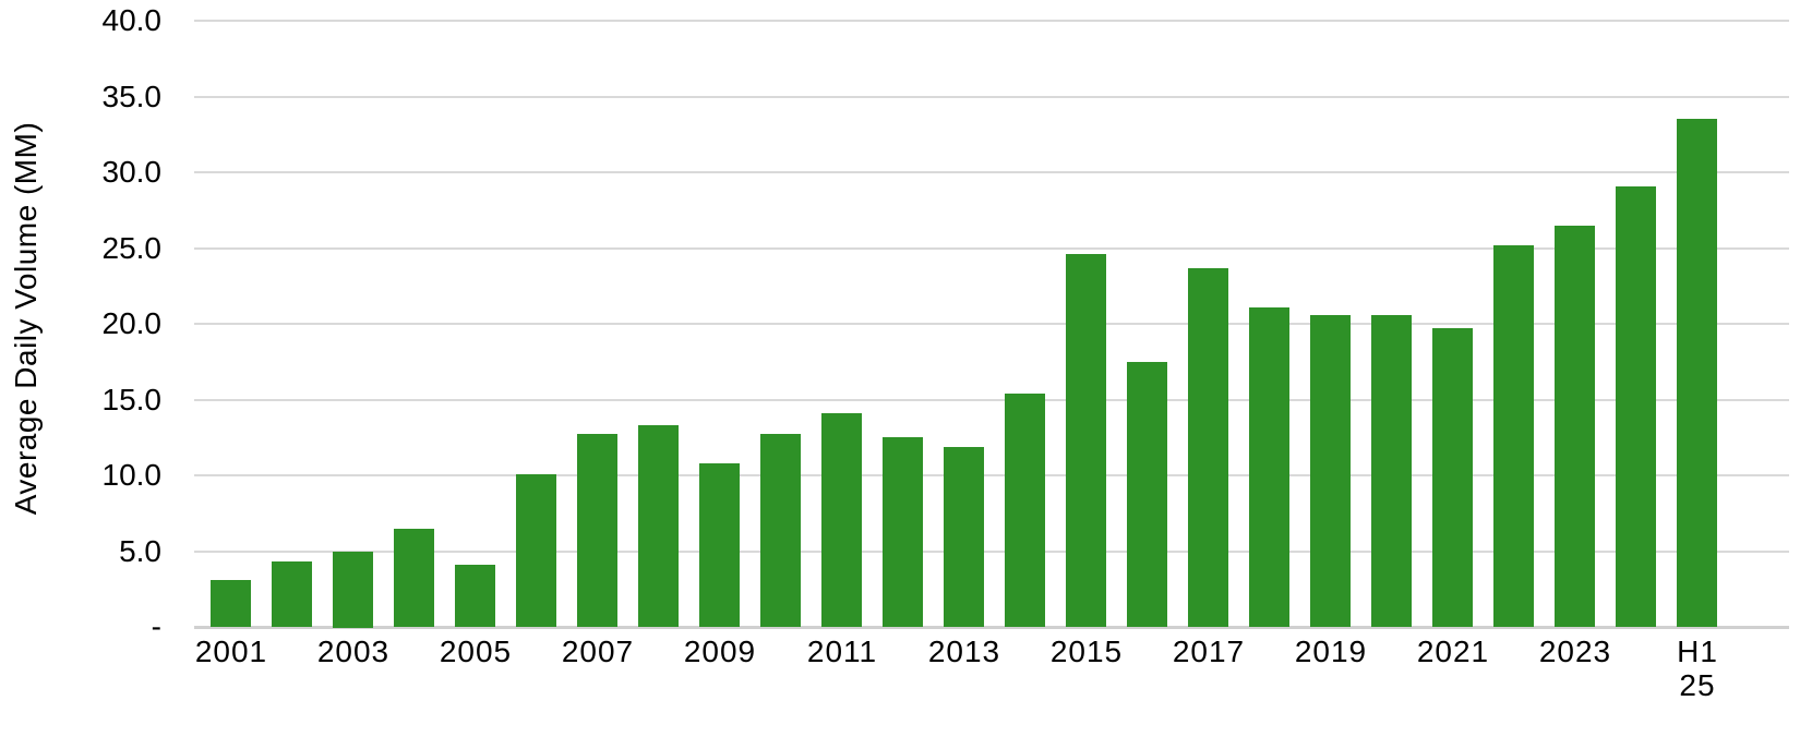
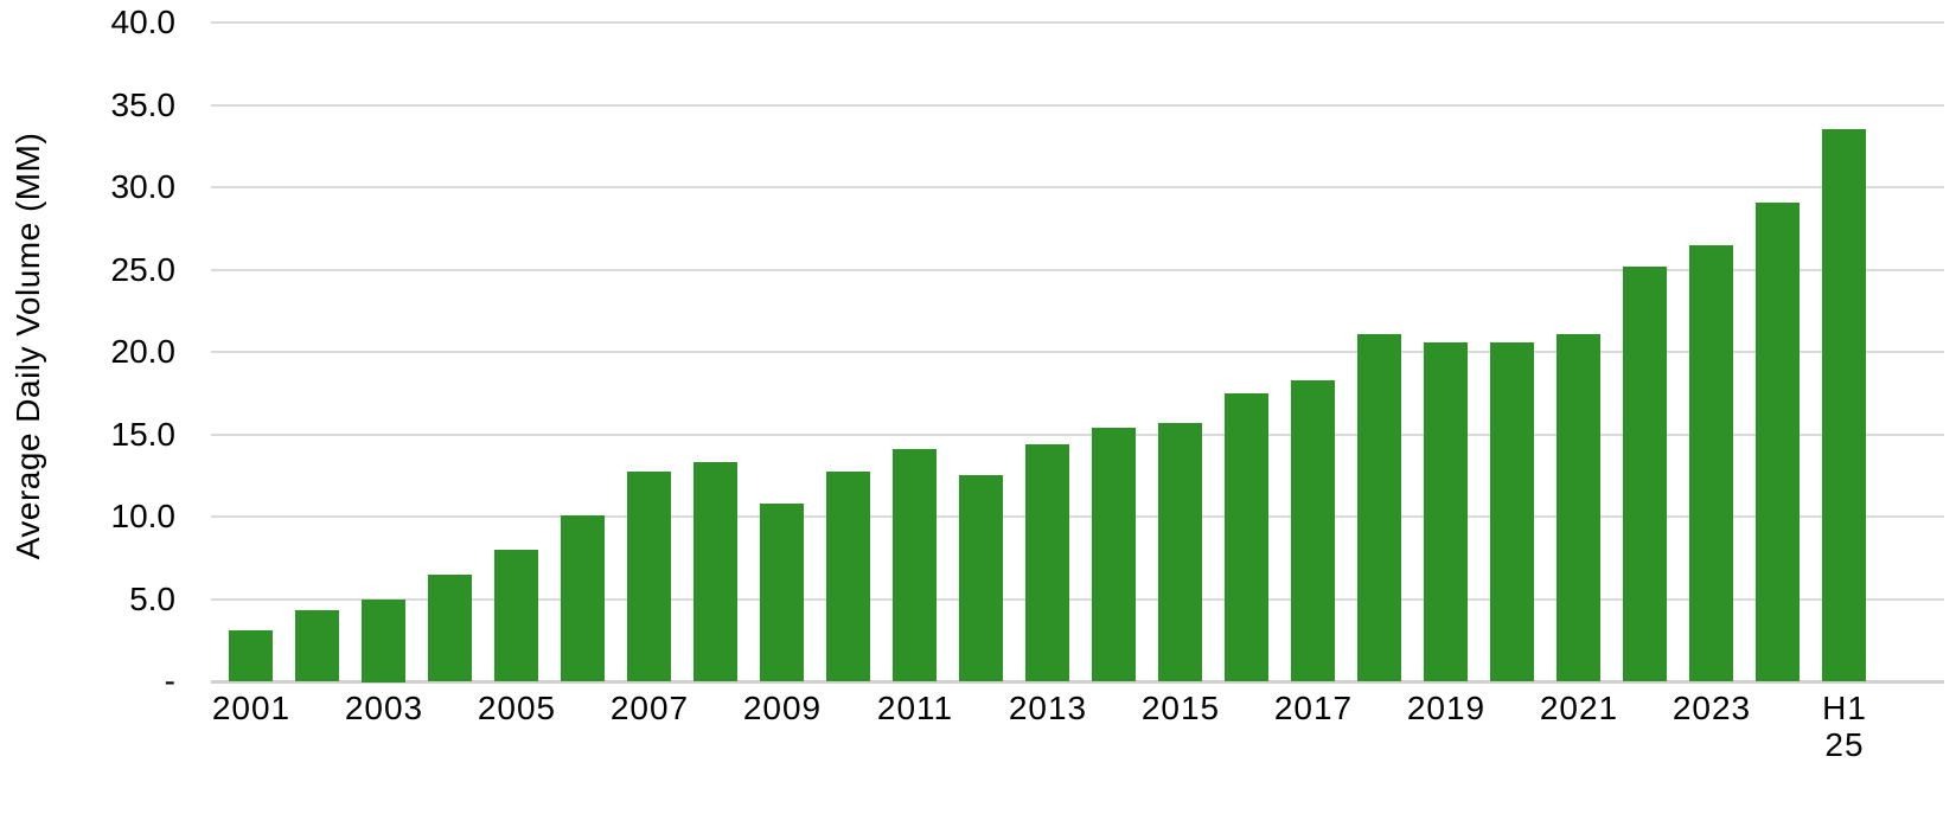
2005: 4.1 -> 8.0
2013: 11.9 -> 14.4
2015: 24.6 -> 15.7
2017: 23.7 -> 18.3
2021: 19.7 -> 21.1
